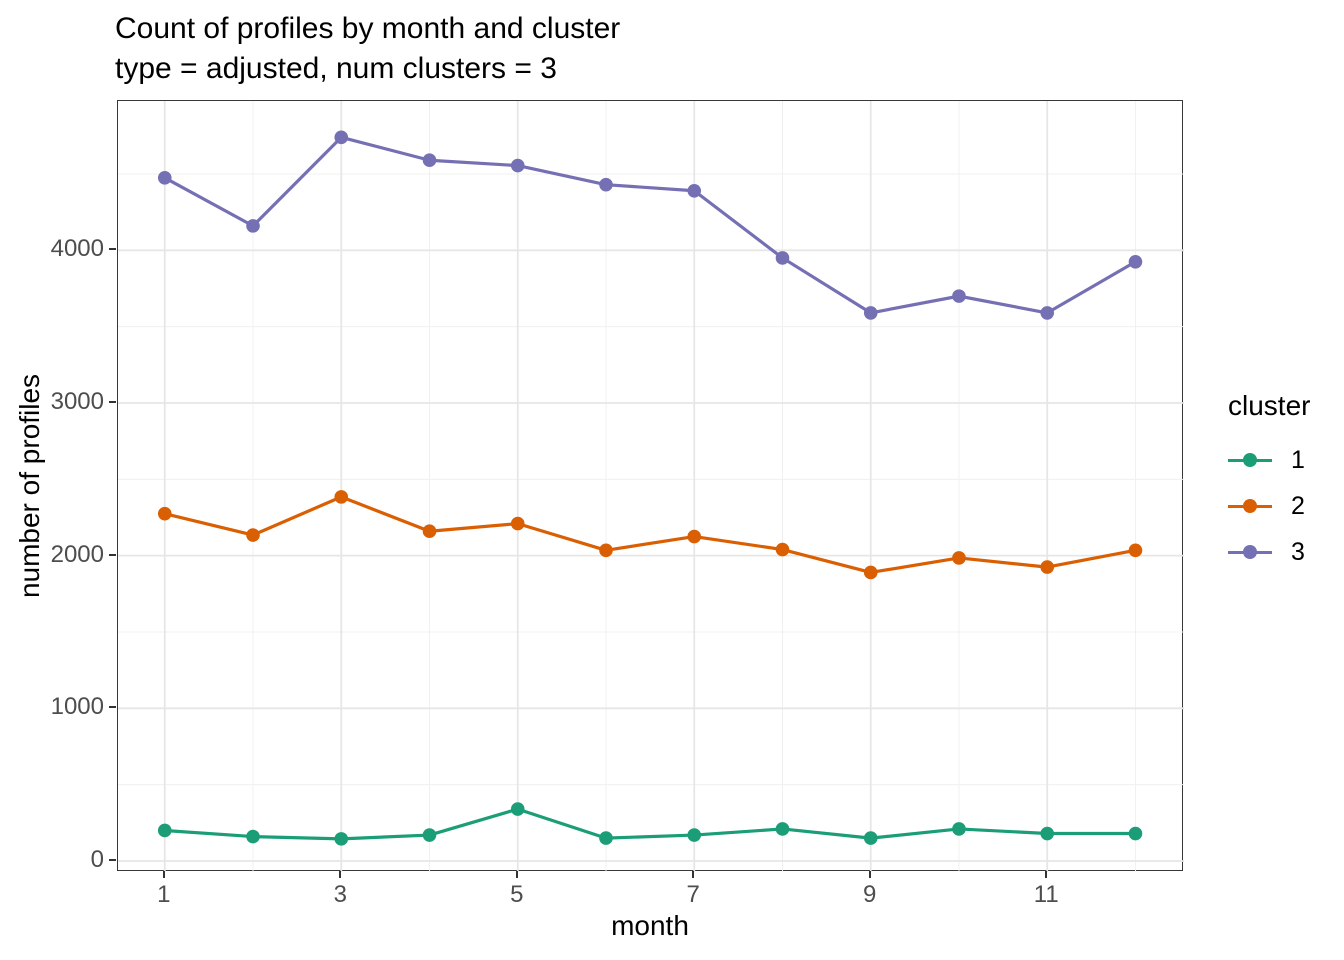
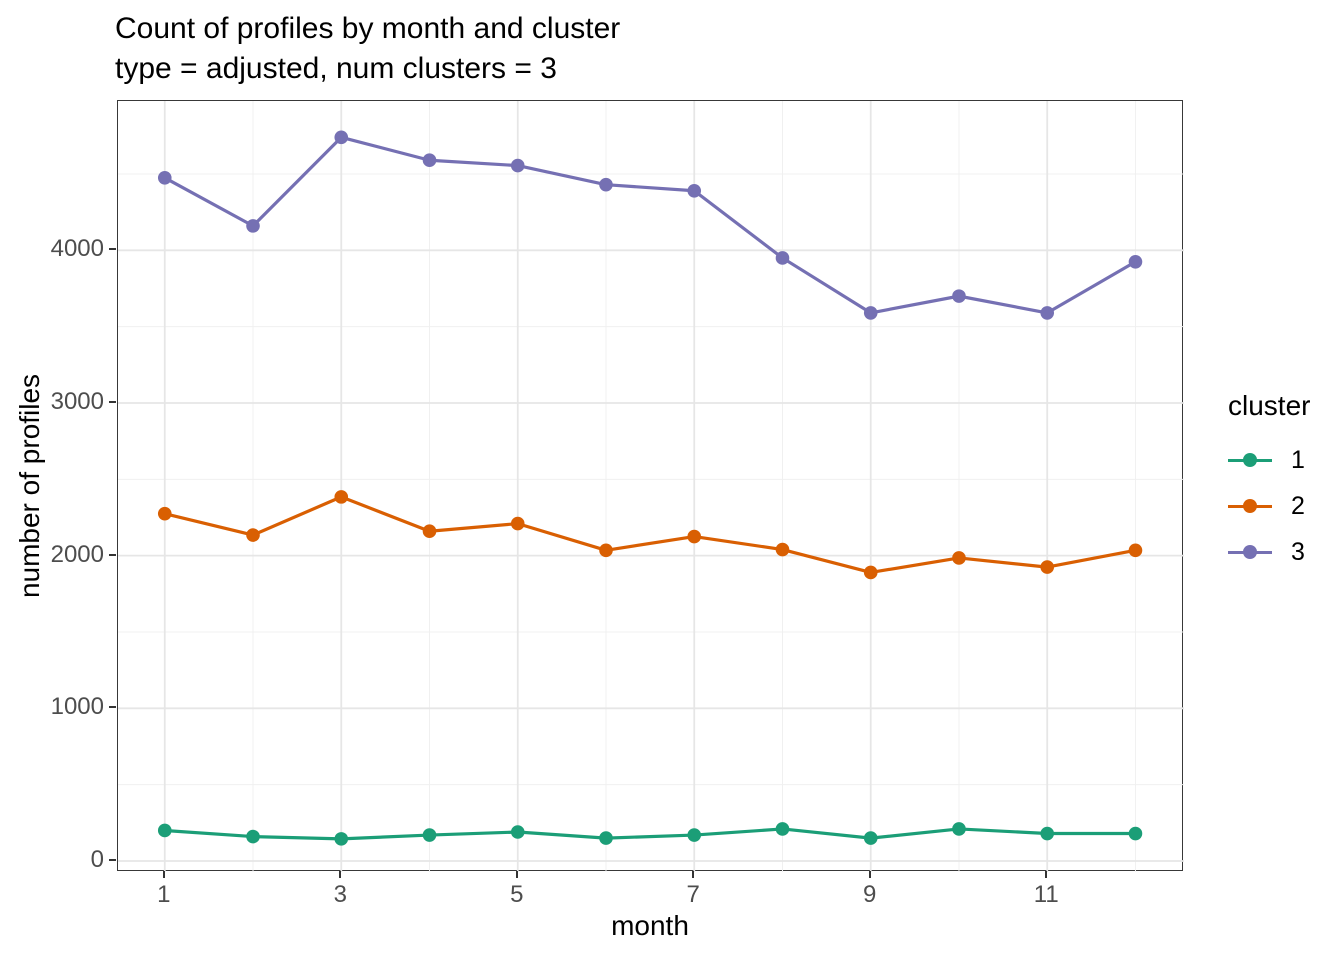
1/5: 340 -> 190
